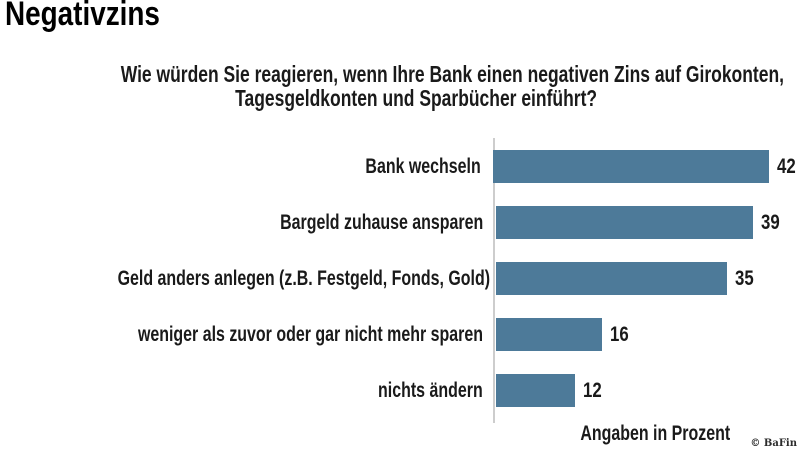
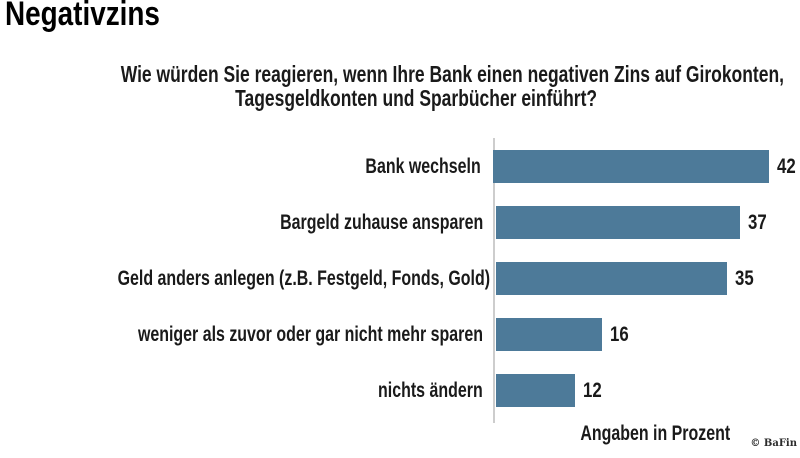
Bargeld zuhause ansparen: 39 -> 37
